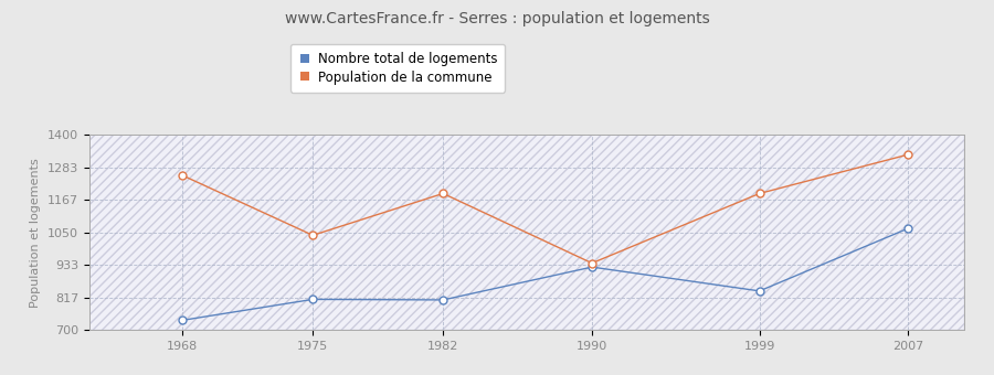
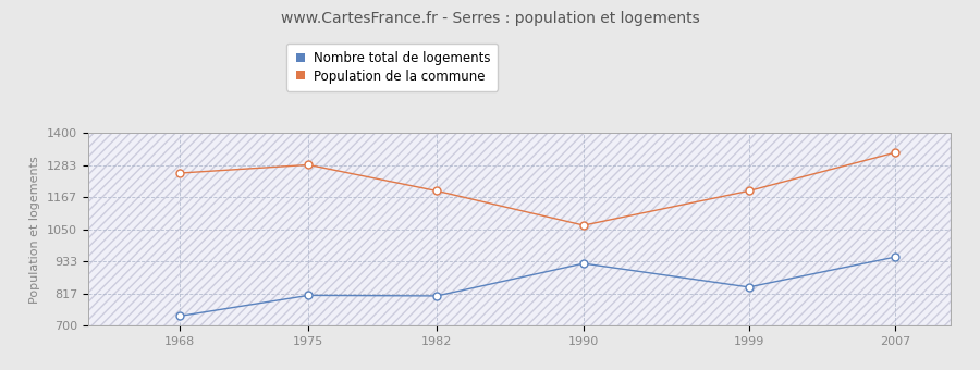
Population de la commune/1975: 1040 -> 1285
Population de la commune/1990: 940 -> 1065
Nombre total de logements/2007: 1065 -> 950
